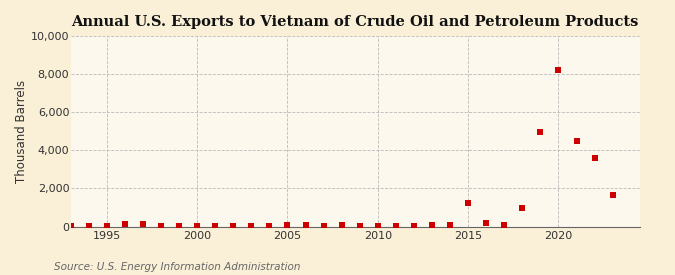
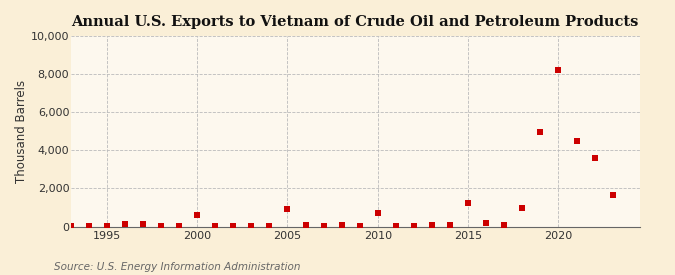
2000: 0 -> 600
2005: 100 -> 900
2010: 0 -> 700
